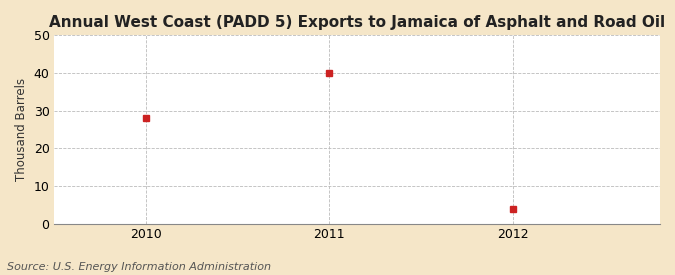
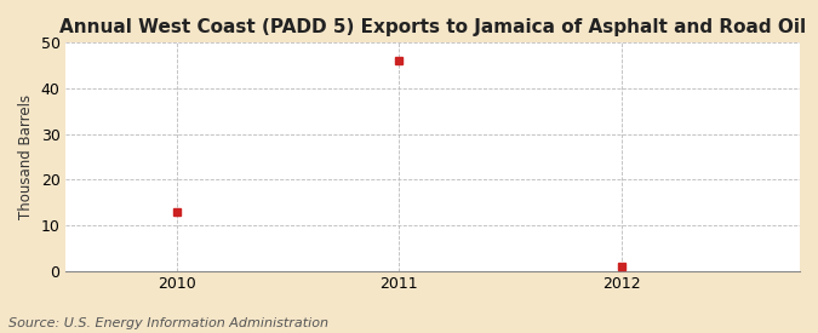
2010: 28 -> 13
2011: 40 -> 46
2012: 4 -> 1
